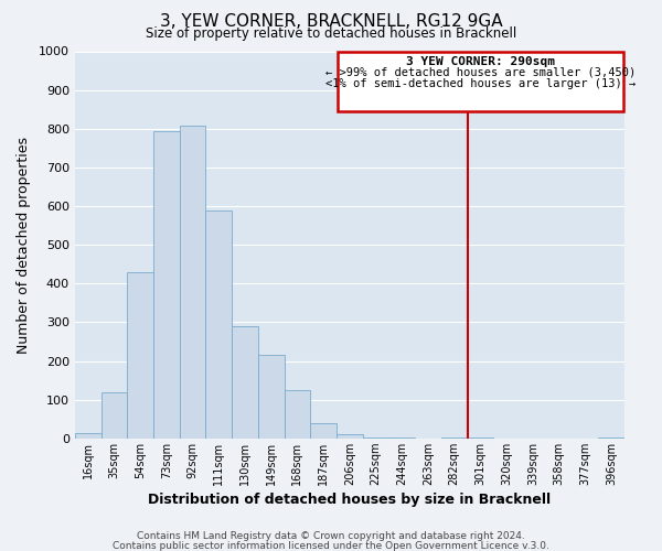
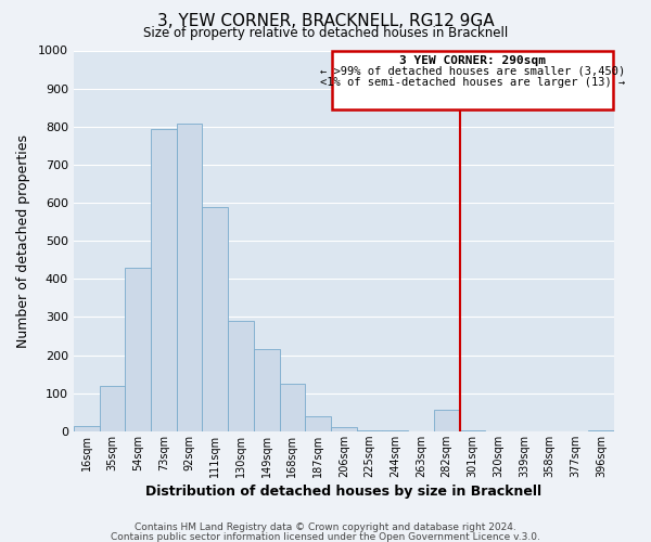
282sqm: 2 -> 55
